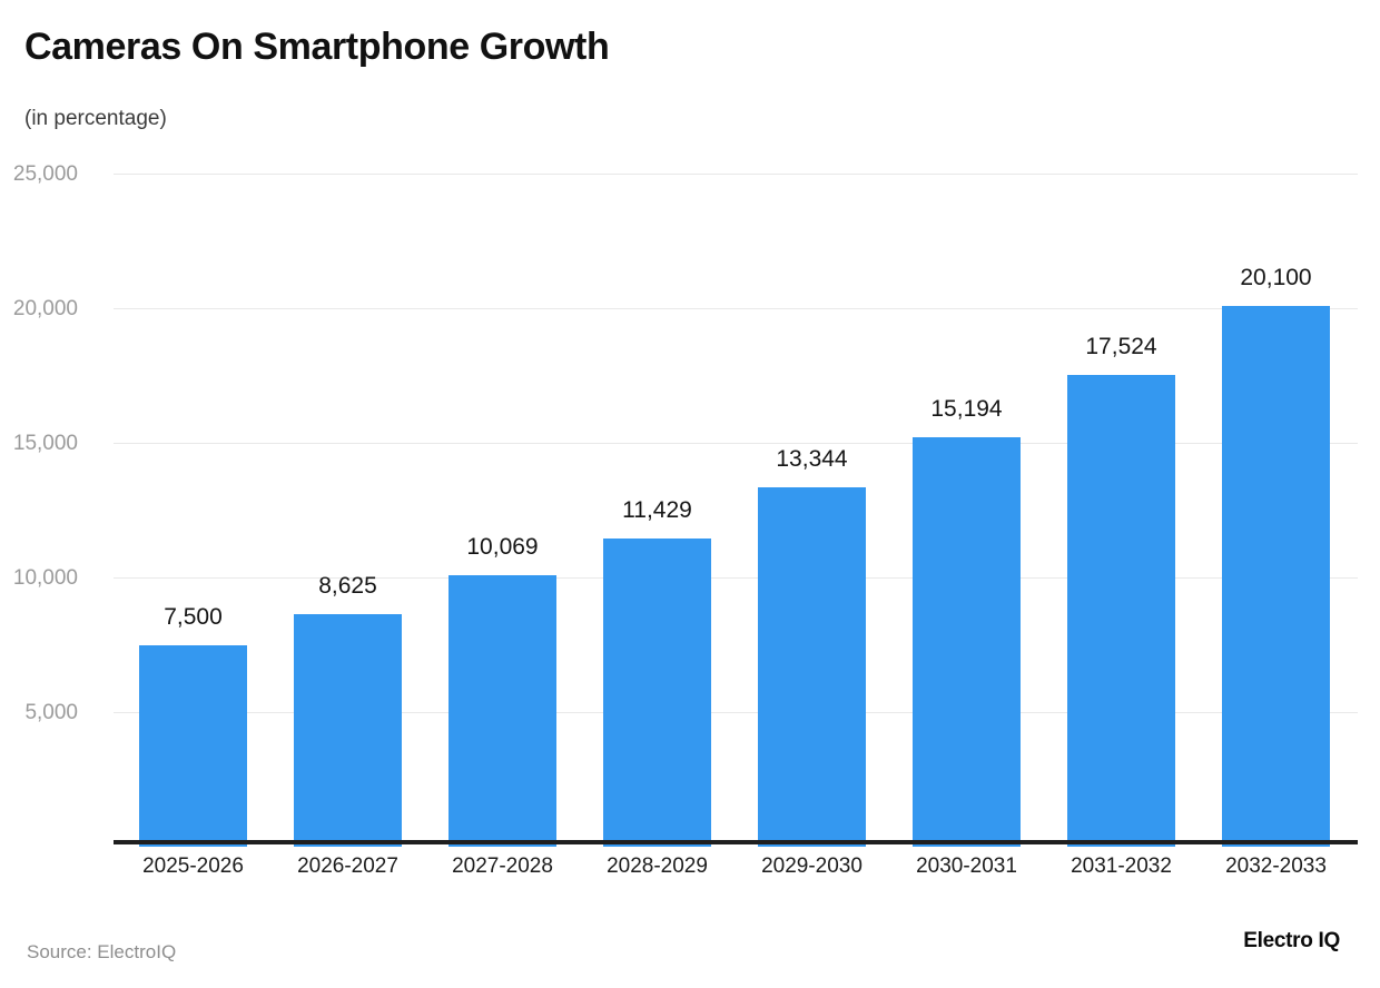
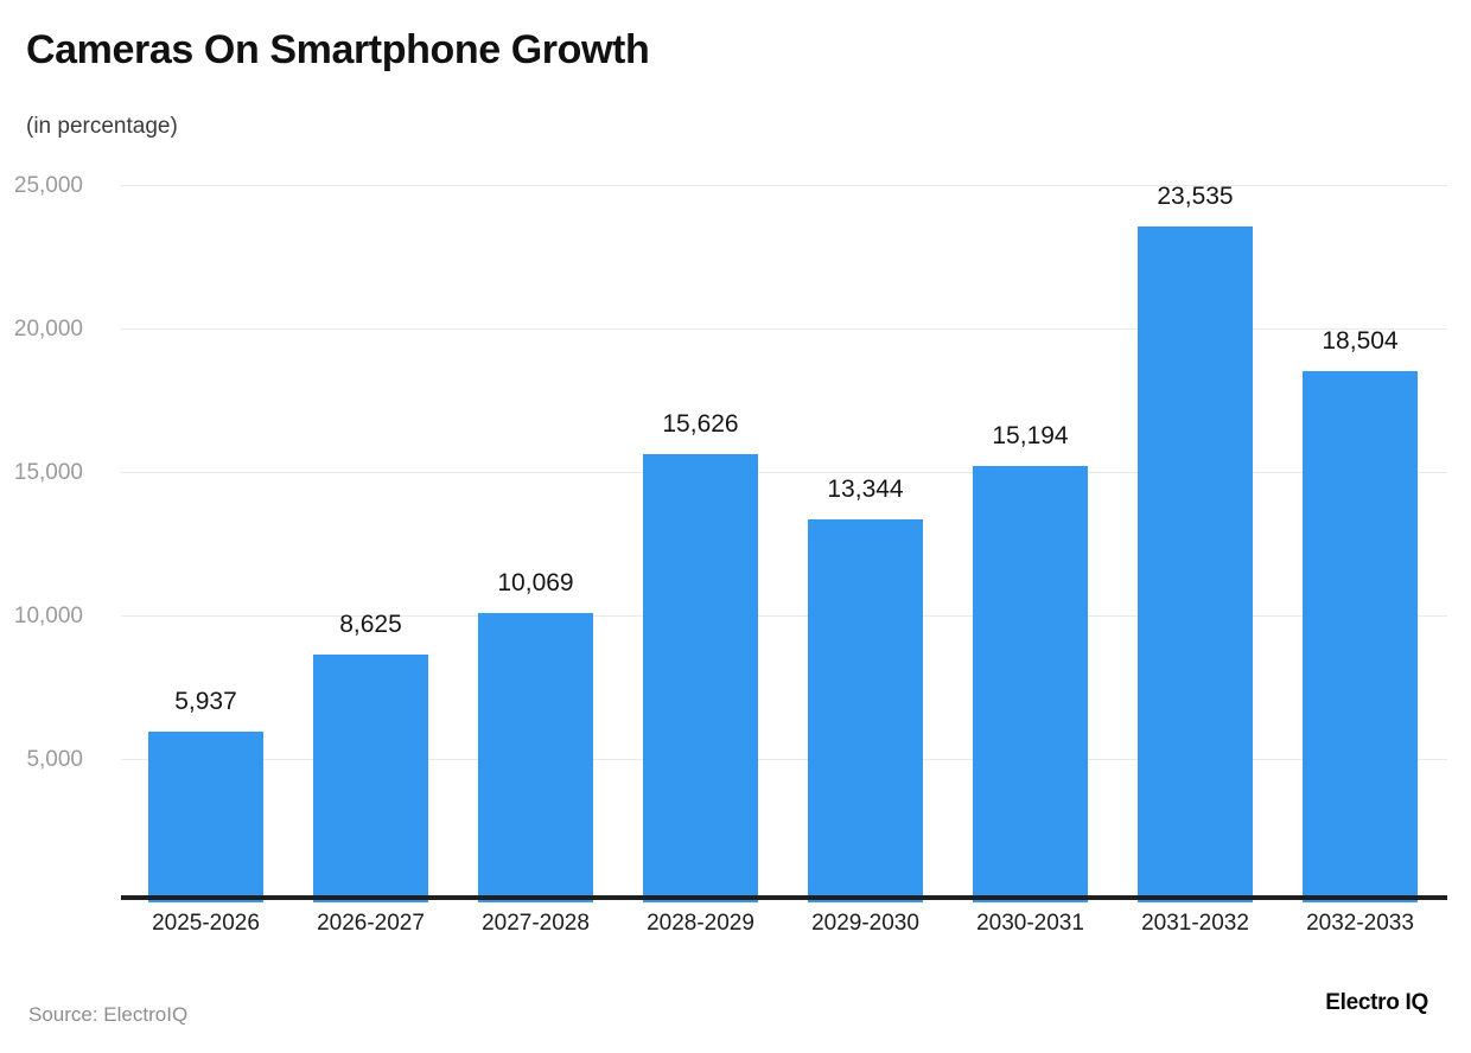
2025-2026: 7,500 -> 5,937
2028-2029: 11,429 -> 15,626
2031-2032: 17,524 -> 23,535
2032-2033: 20,100 -> 18,504
